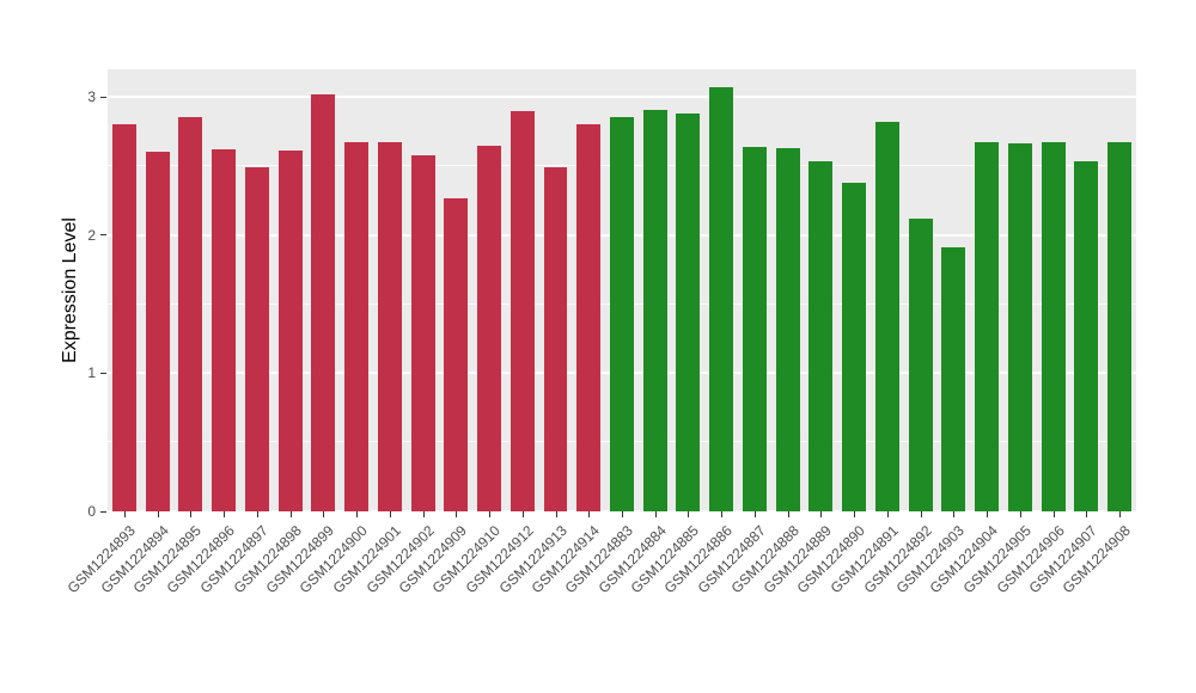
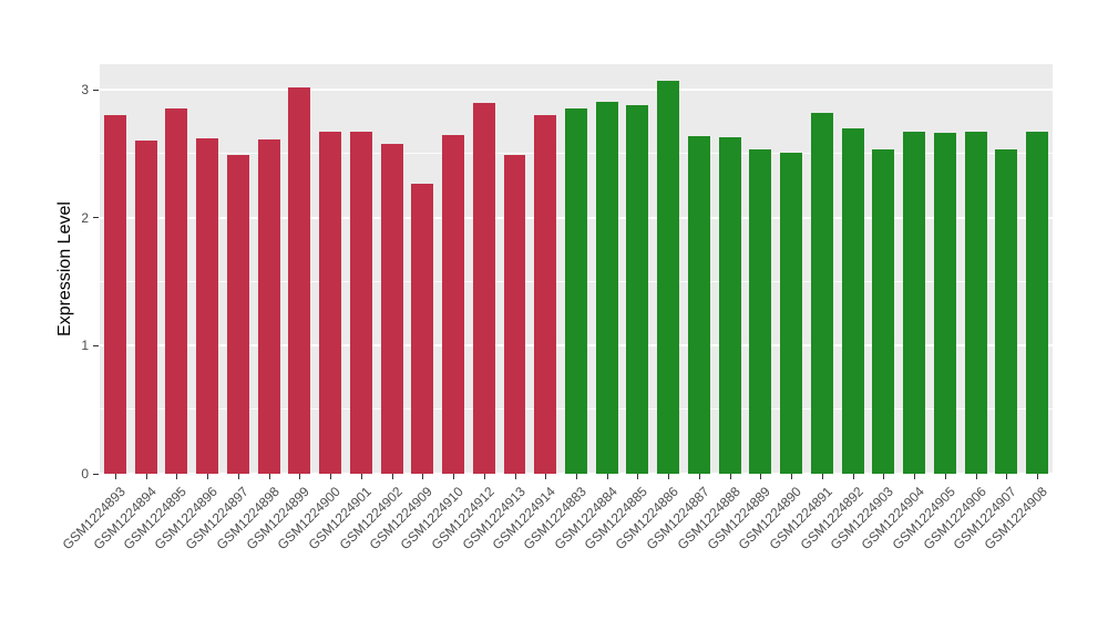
GSM1224890: 2.38 -> 2.51
GSM1224892: 2.12 -> 2.70
GSM1224903: 1.91 -> 2.53
